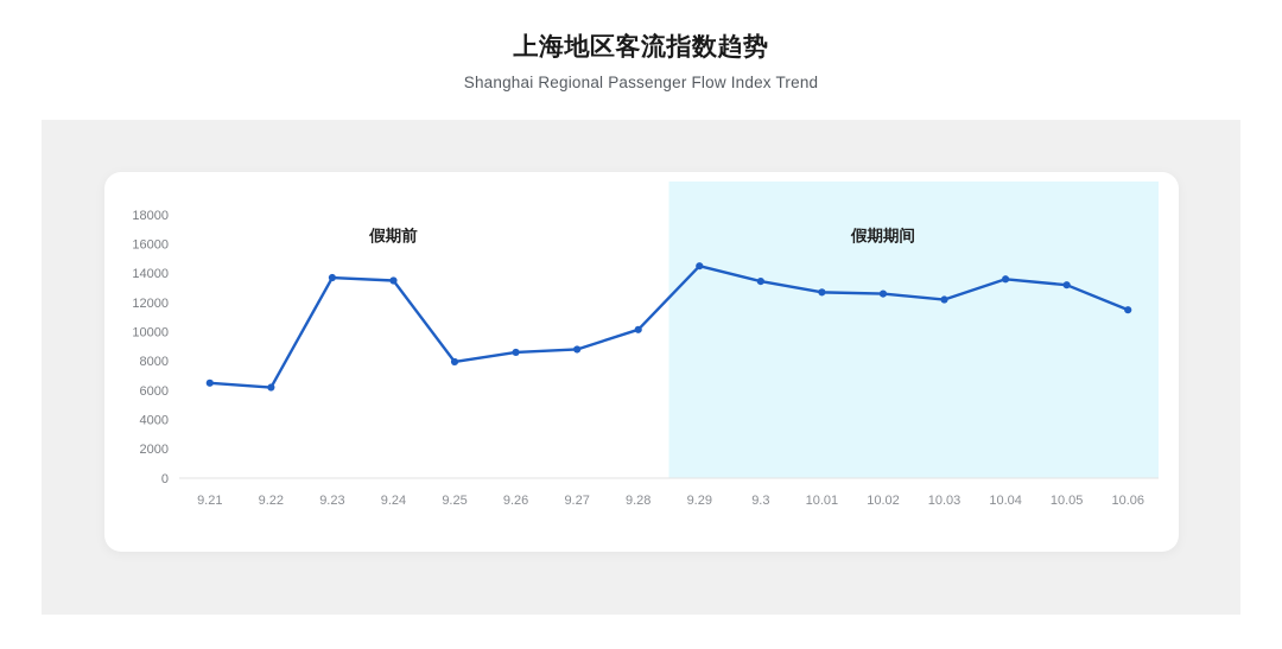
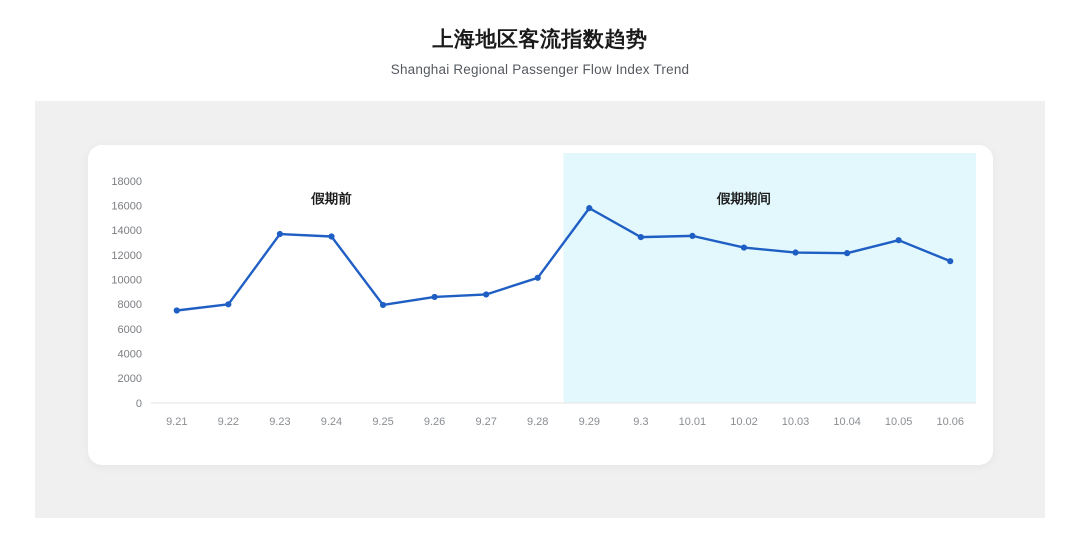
9.21: 6500 -> 7500
9.22: 6200 -> 8000
9.29: 14500 -> 15800
10.01: 12700 -> 13600
10.04: 13600 -> 12200
